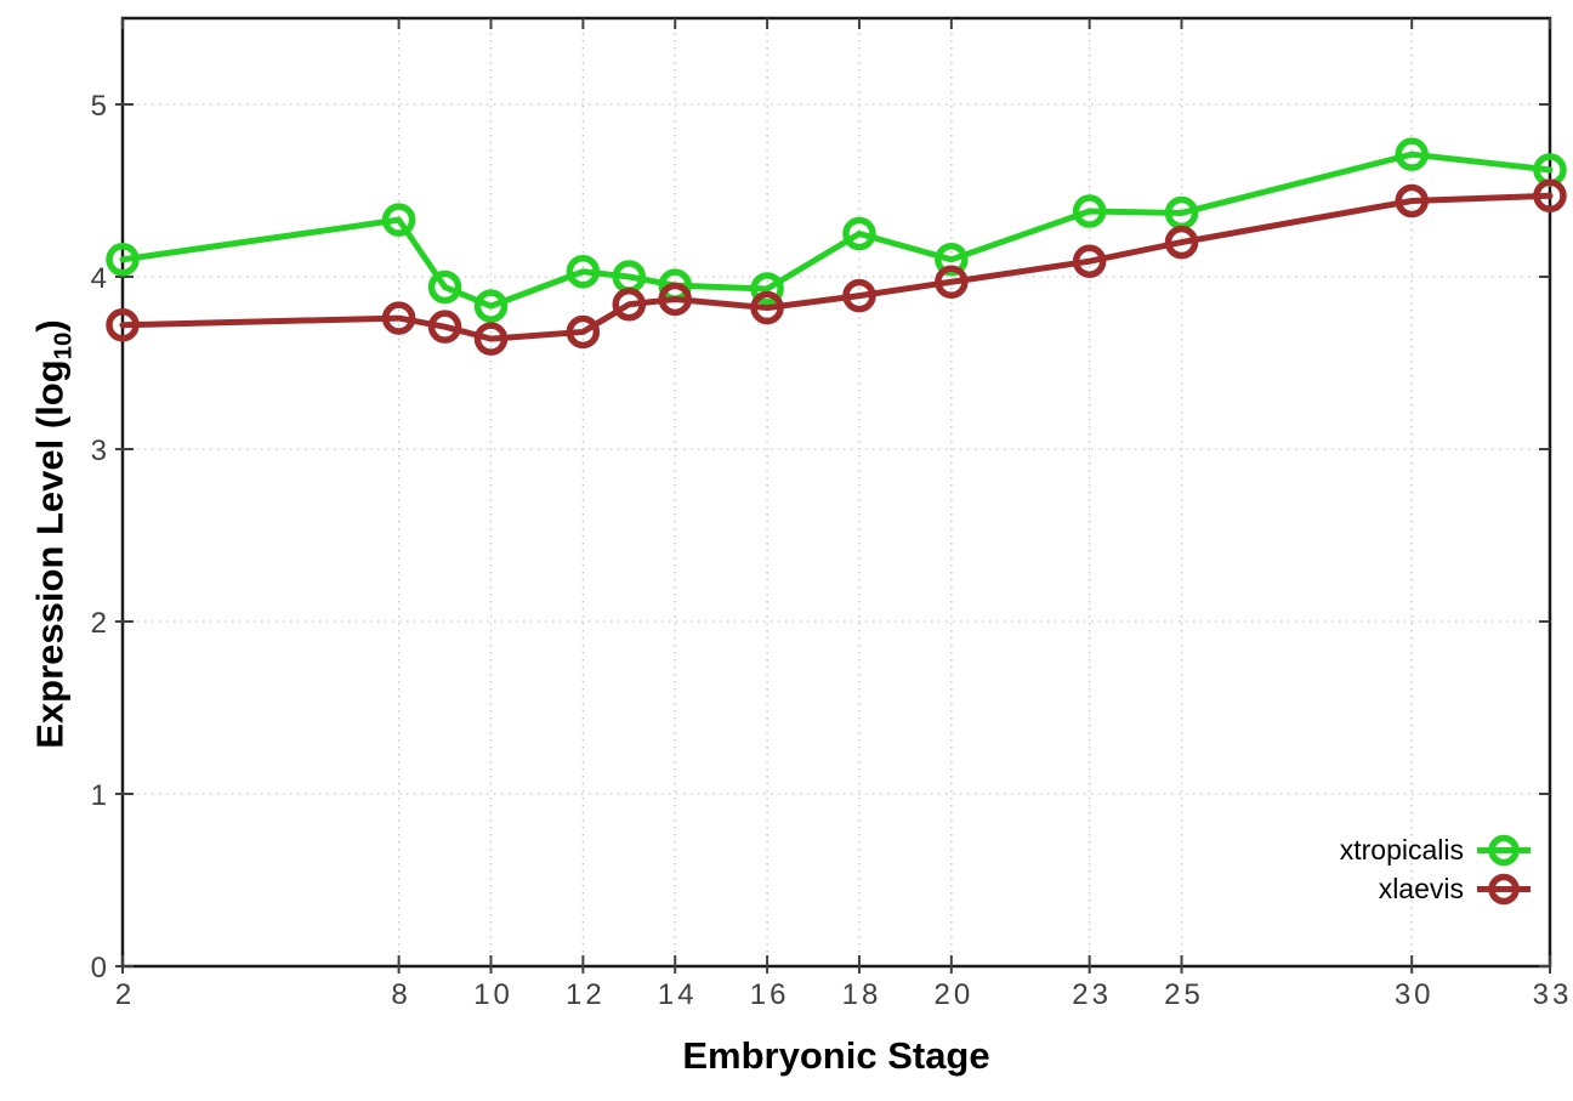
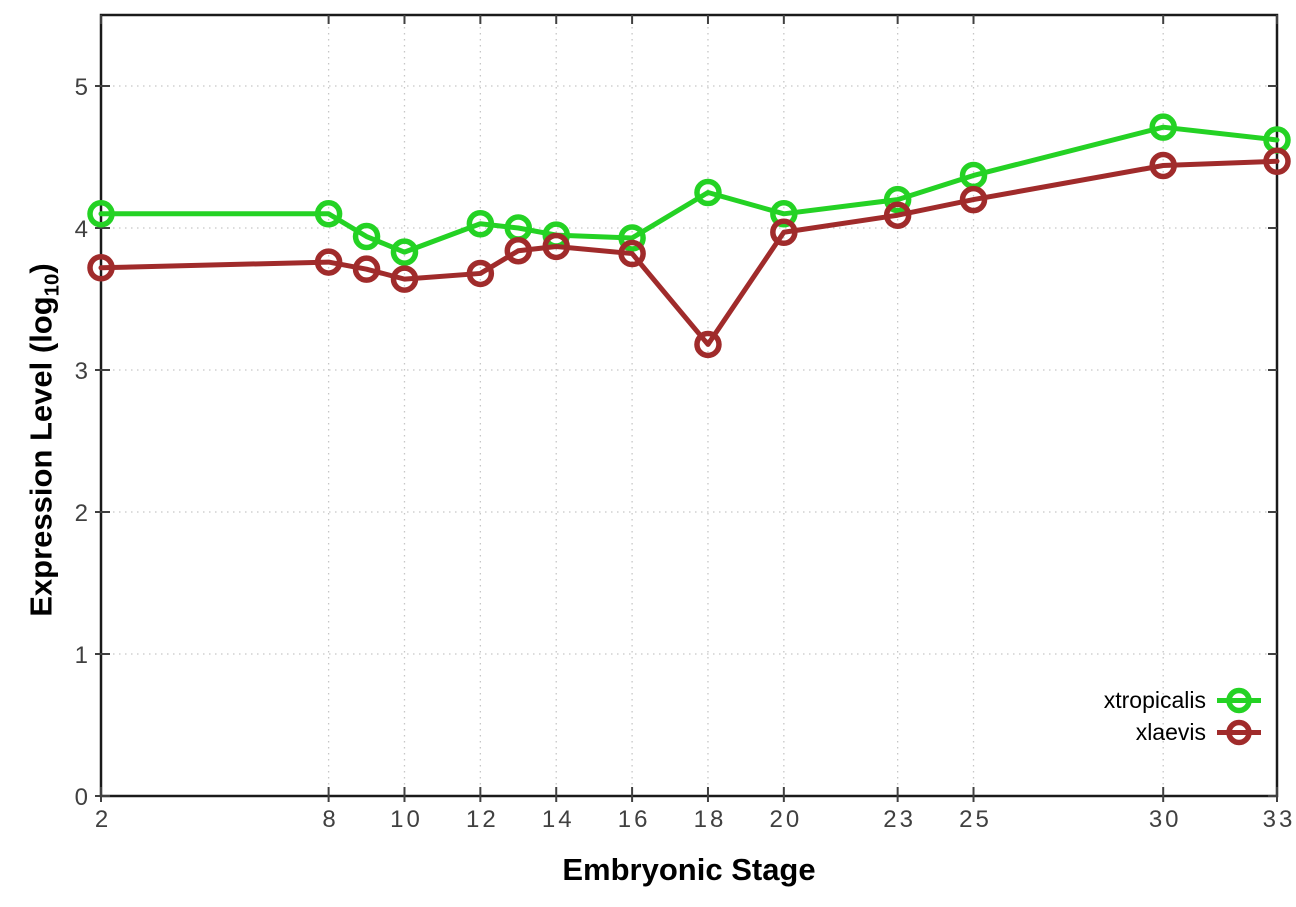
xtropicalis/8: 4.33 -> 4.10
xlaevis/18: 3.89 -> 3.18
xtropicalis/23: 4.38 -> 4.20
